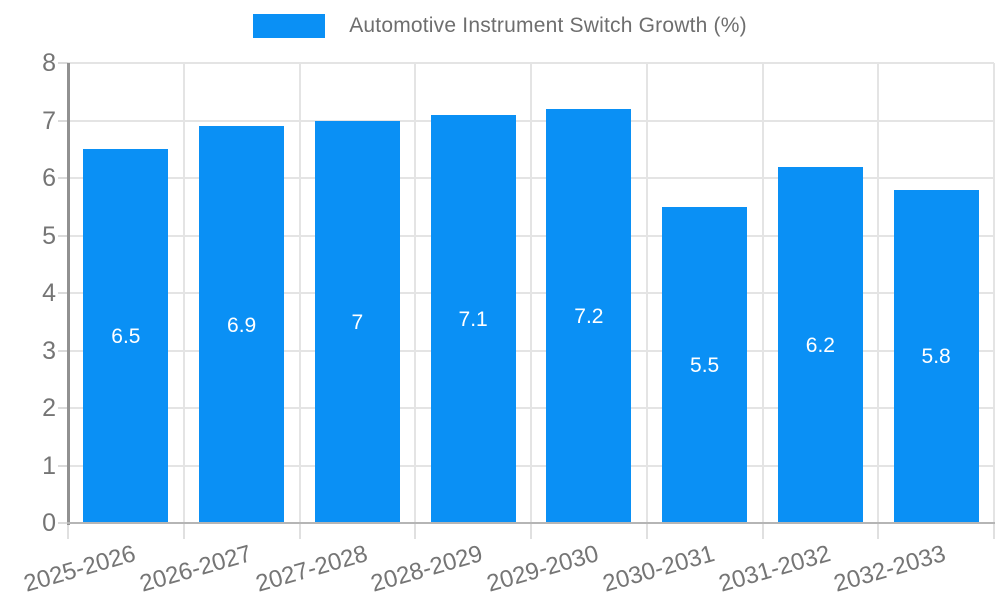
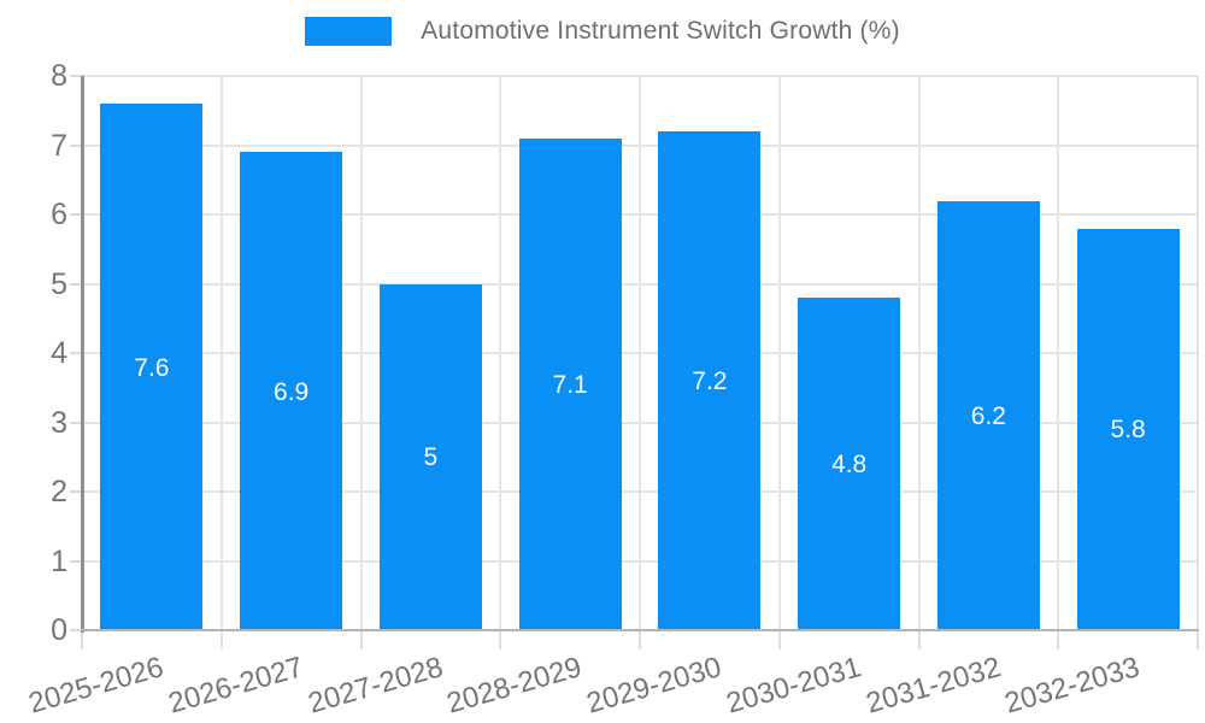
2025-2026: 6.5 -> 7.6
2027-2028: 7 -> 5
2030-2031: 5.5 -> 4.8
